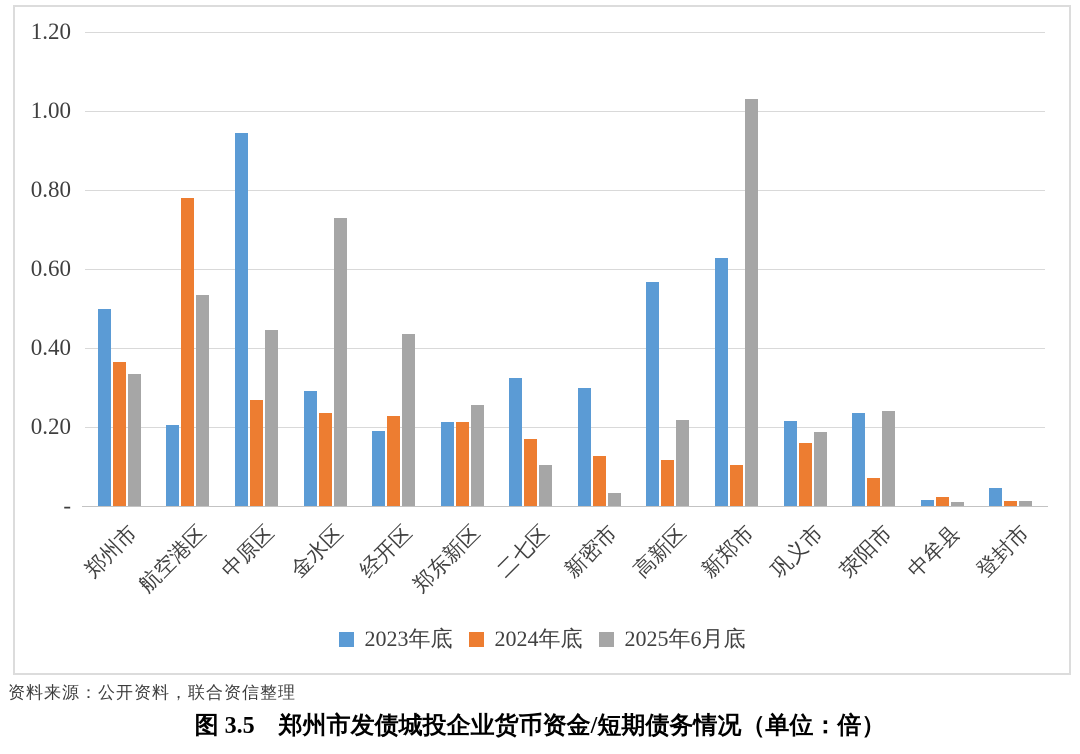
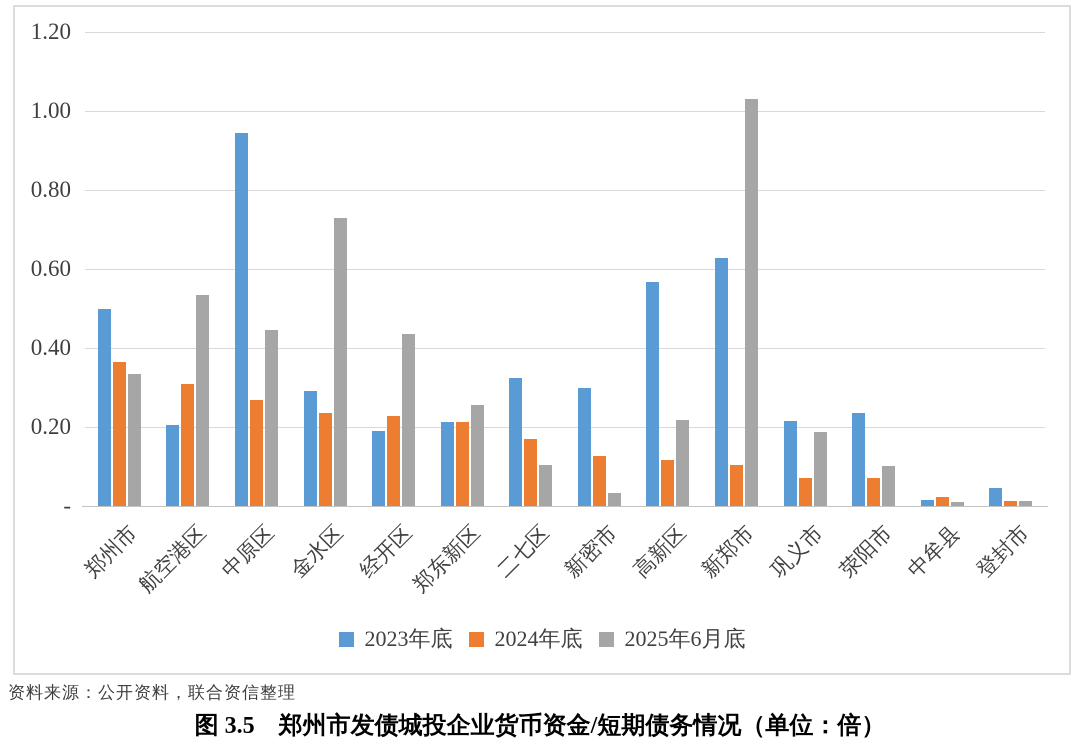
2024年底/航空港区: 0.78 -> 0.31
2024年底/巩义市: 0.16 -> 0.07
2025年6月底/荥阳市: 0.24 -> 0.10
